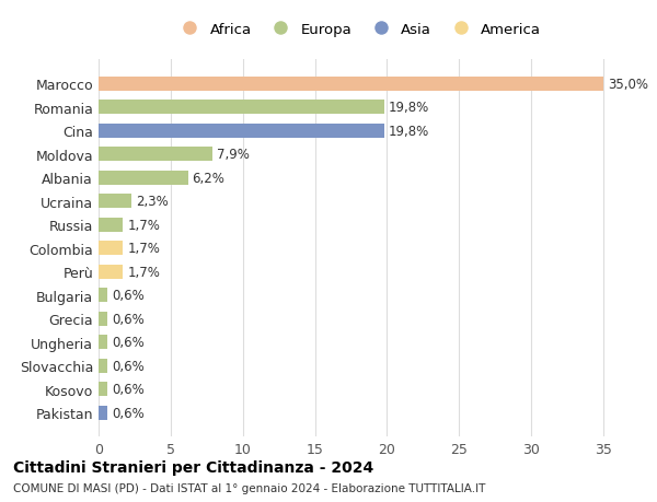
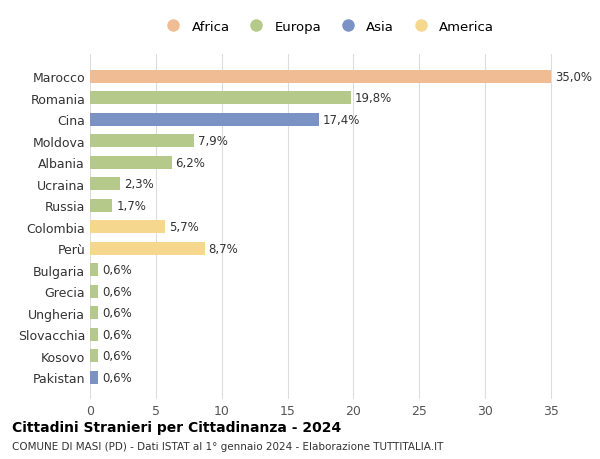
Cina: 19,8% -> 17,4%
Colombia: 1,7% -> 5,7%
Perù: 1,7% -> 8,7%
